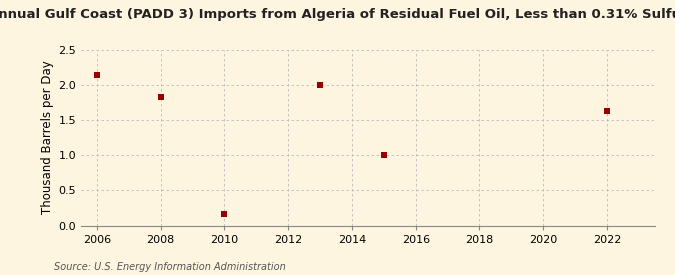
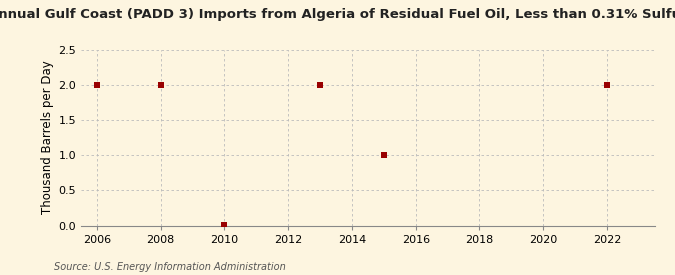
2006: 2.14 -> 2.00
2008: 1.82 -> 2.00
2010: 0.16 -> 0.01
2022: 1.62 -> 2.00
